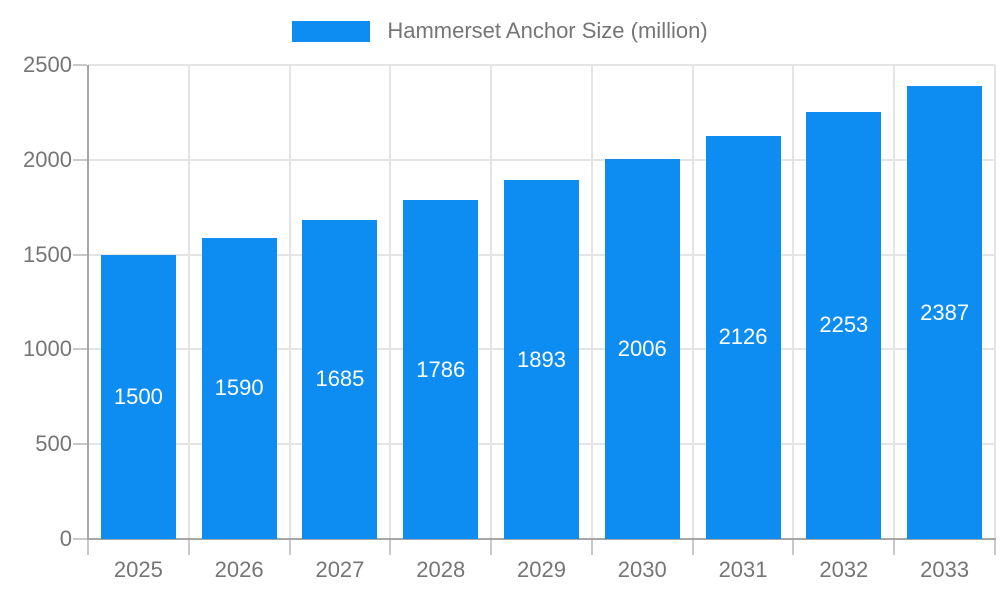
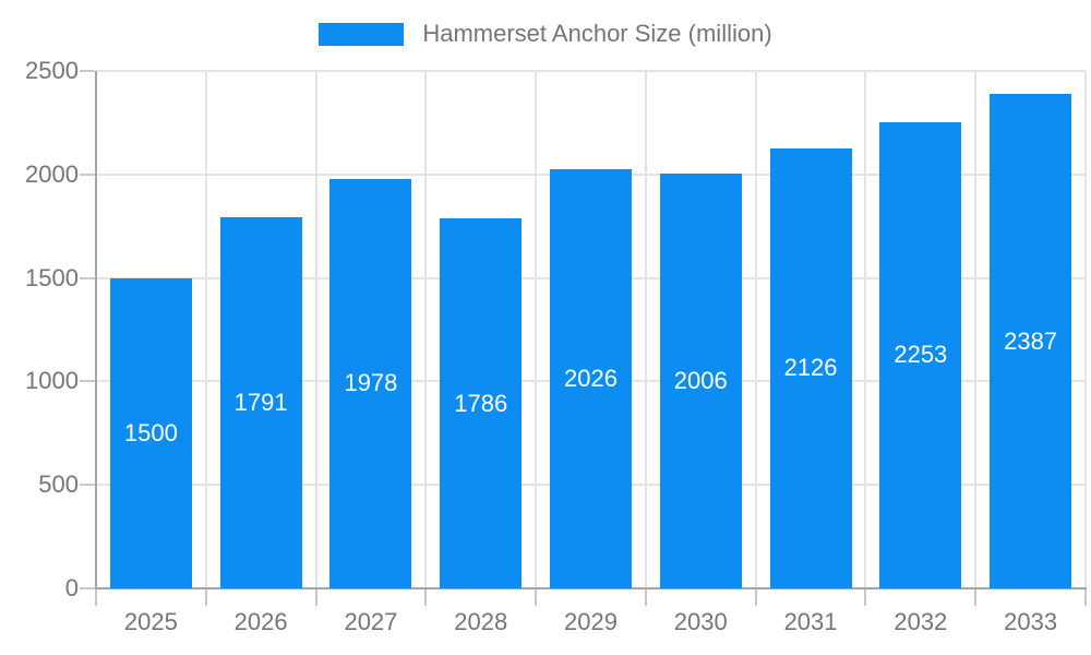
2026: 1590 -> 1791
2027: 1685 -> 1978
2029: 1893 -> 2026
